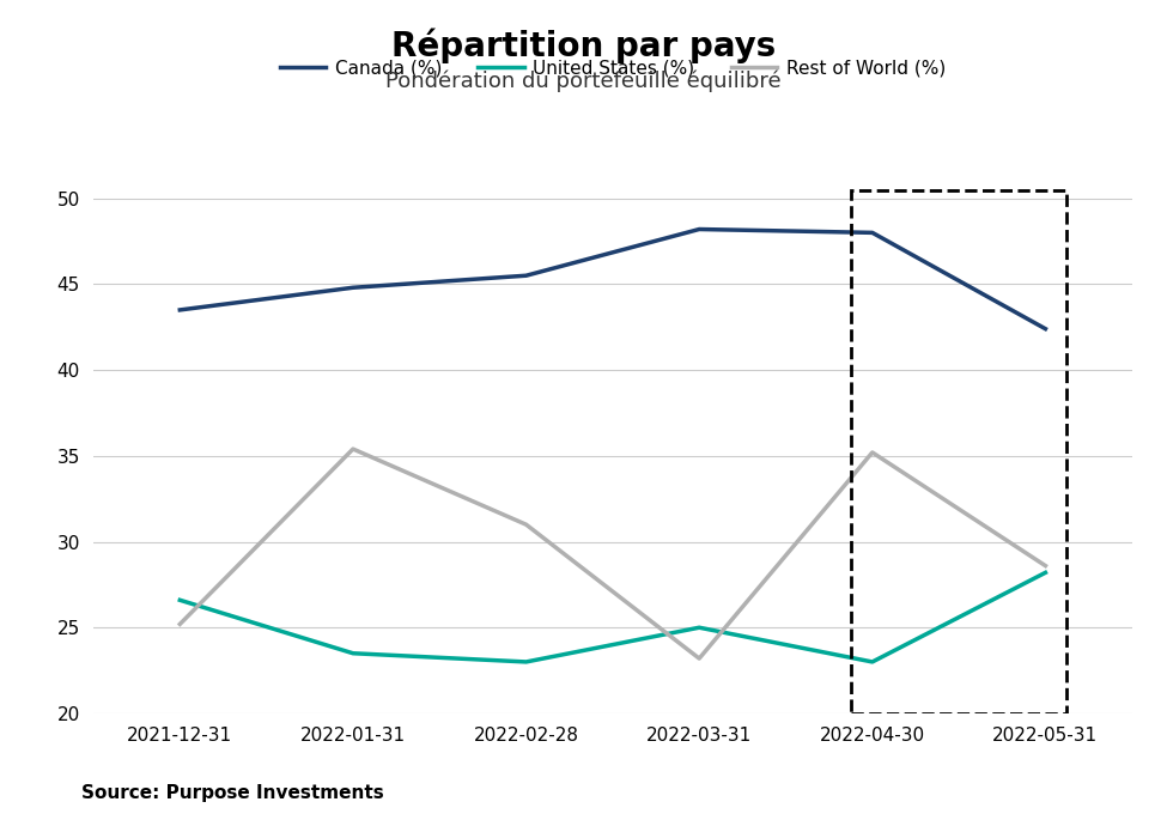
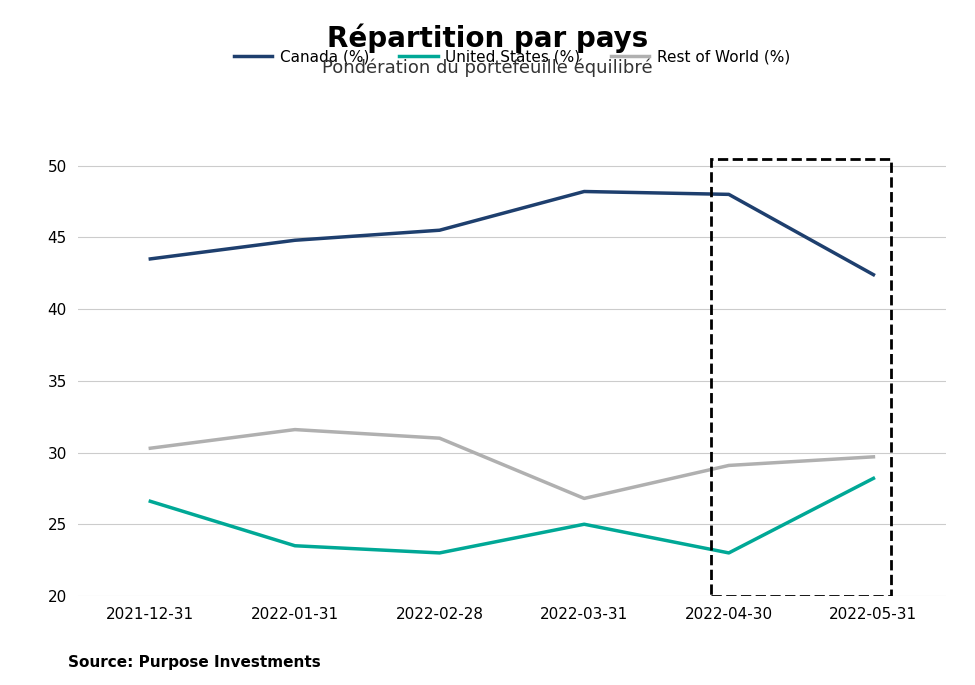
Rest of World (%)/2021-12-31: 25.2 -> 30.3
Rest of World (%)/2022-01-31: 35.4 -> 31.6
Rest of World (%)/2022-03-31: 23.2 -> 26.8
Rest of World (%)/2022-04-30: 35.2 -> 29.1
Rest of World (%)/2022-05-31: 28.6 -> 29.7
